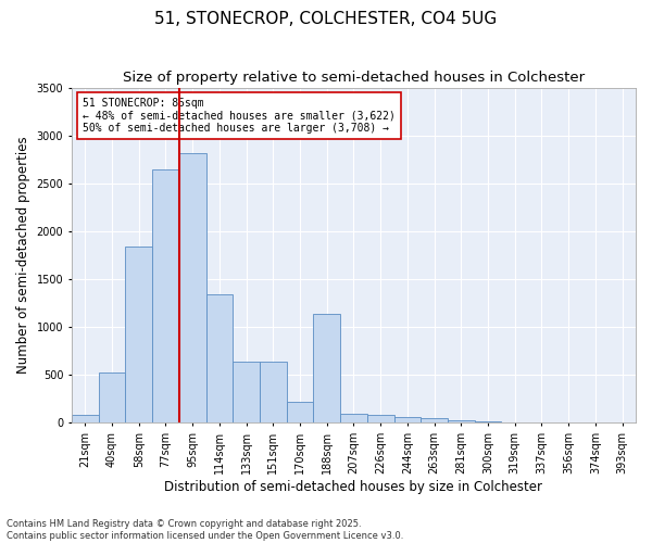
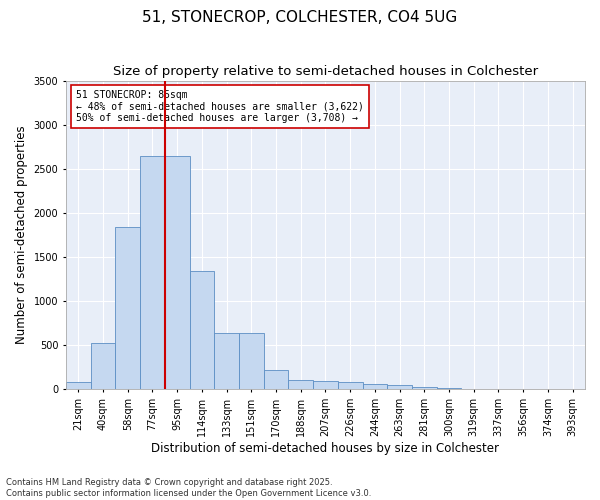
95sqm: 2820 -> 2650
188sqm: 1140 -> 110
